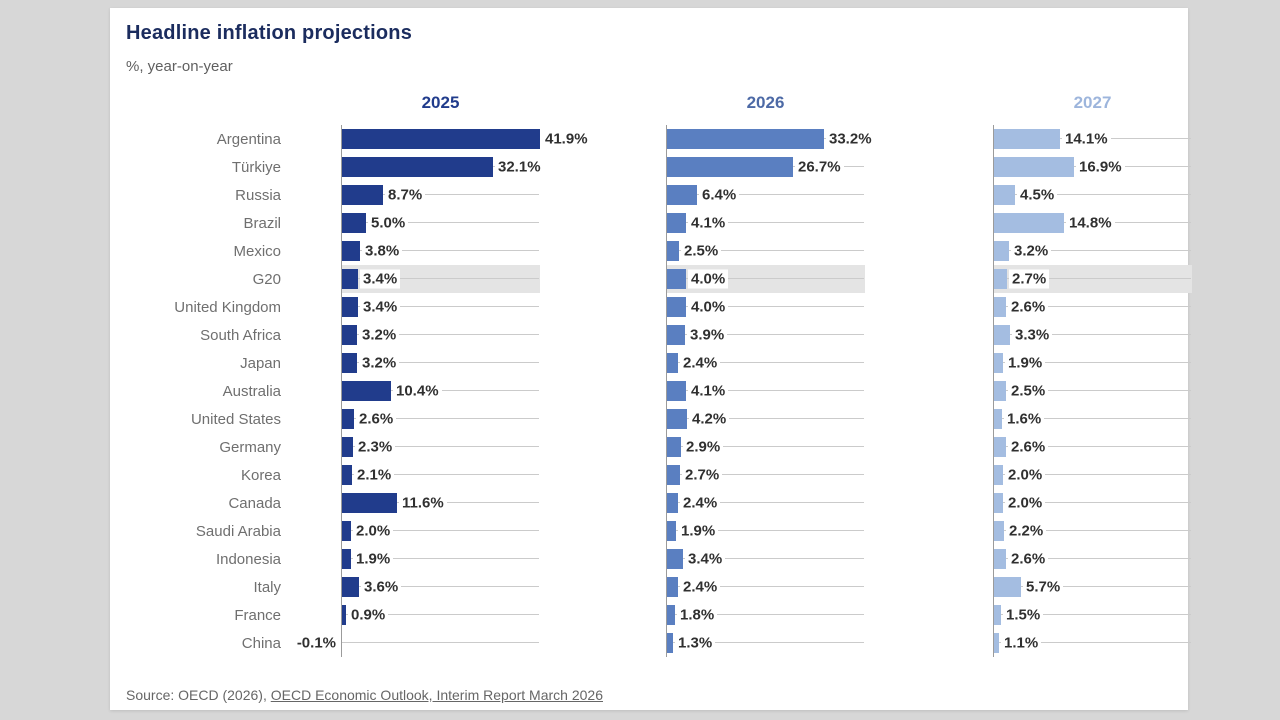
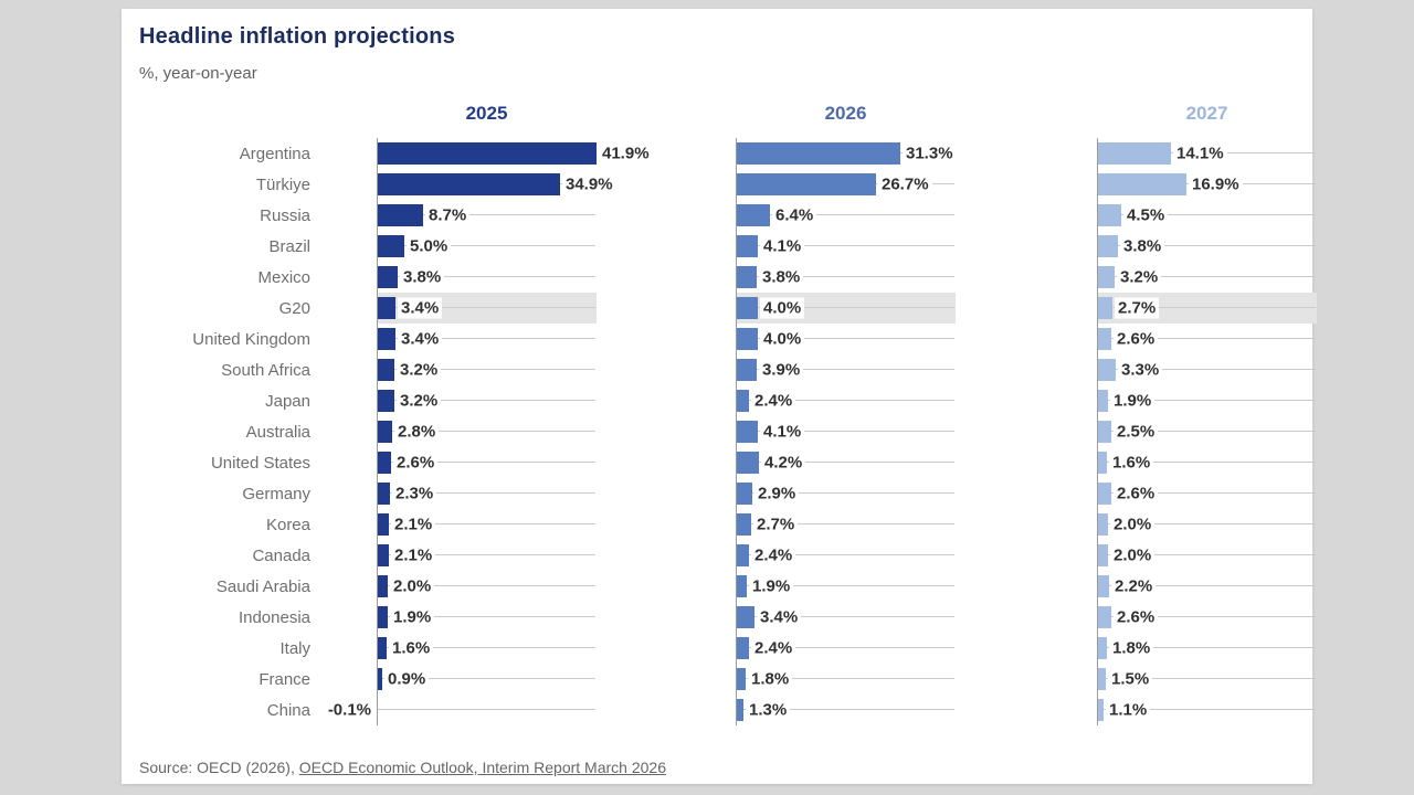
2026/Argentina: 33.2% -> 31.3%
2025/Türkiye: 32.1% -> 34.9%
2027/Brazil: 14.8% -> 3.8%
2026/Mexico: 2.5% -> 3.8%
2025/Australia: 10.4% -> 2.8%
2025/Canada: 11.6% -> 2.1%
2025/Italy: 3.6% -> 1.6%
2027/Italy: 5.7% -> 1.8%
